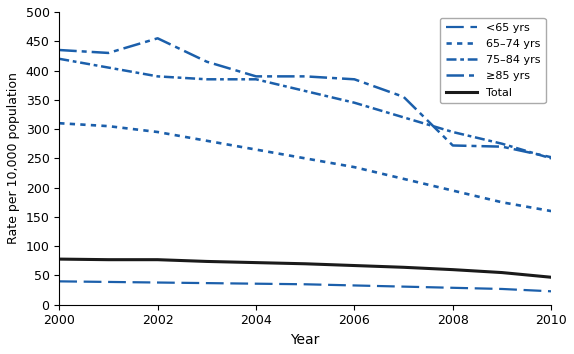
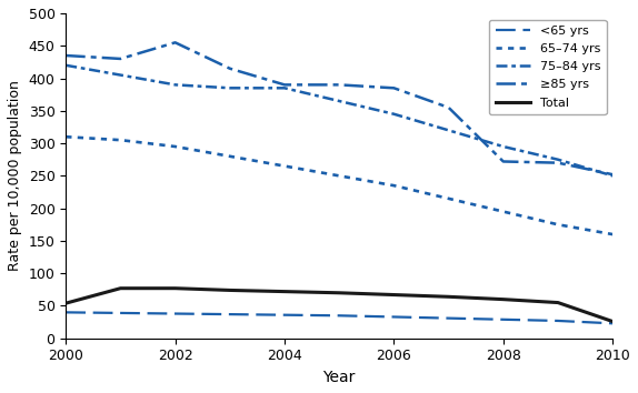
Total/2000: 78 -> 54
Total/2010: 47 -> 26
